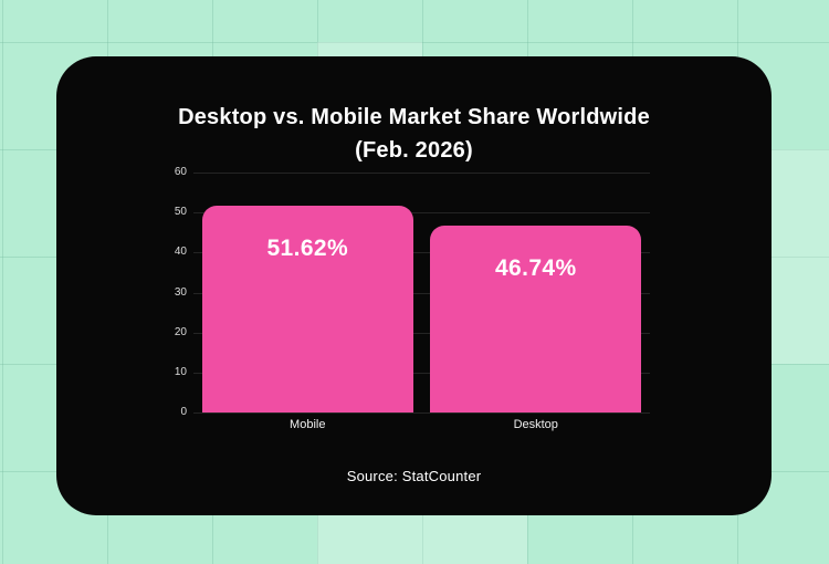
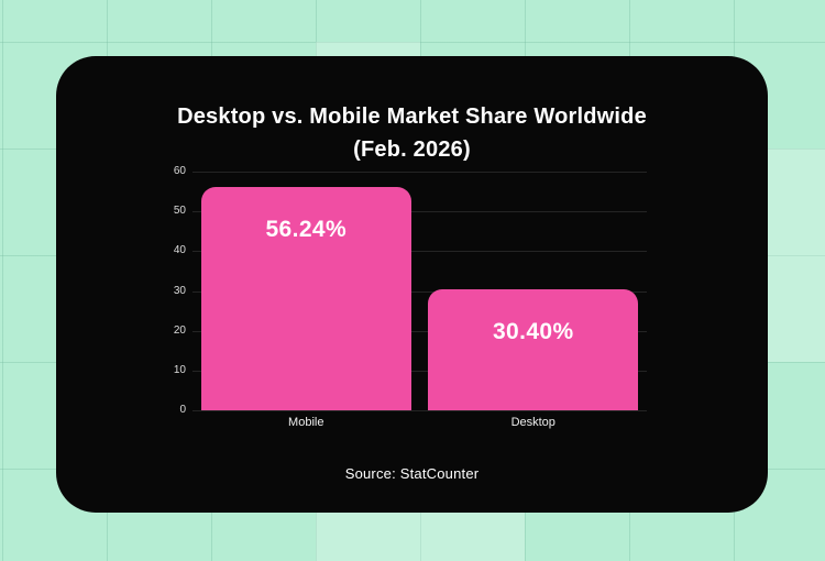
Mobile: 51.62% -> 56.24%
Desktop: 46.74% -> 30.40%
